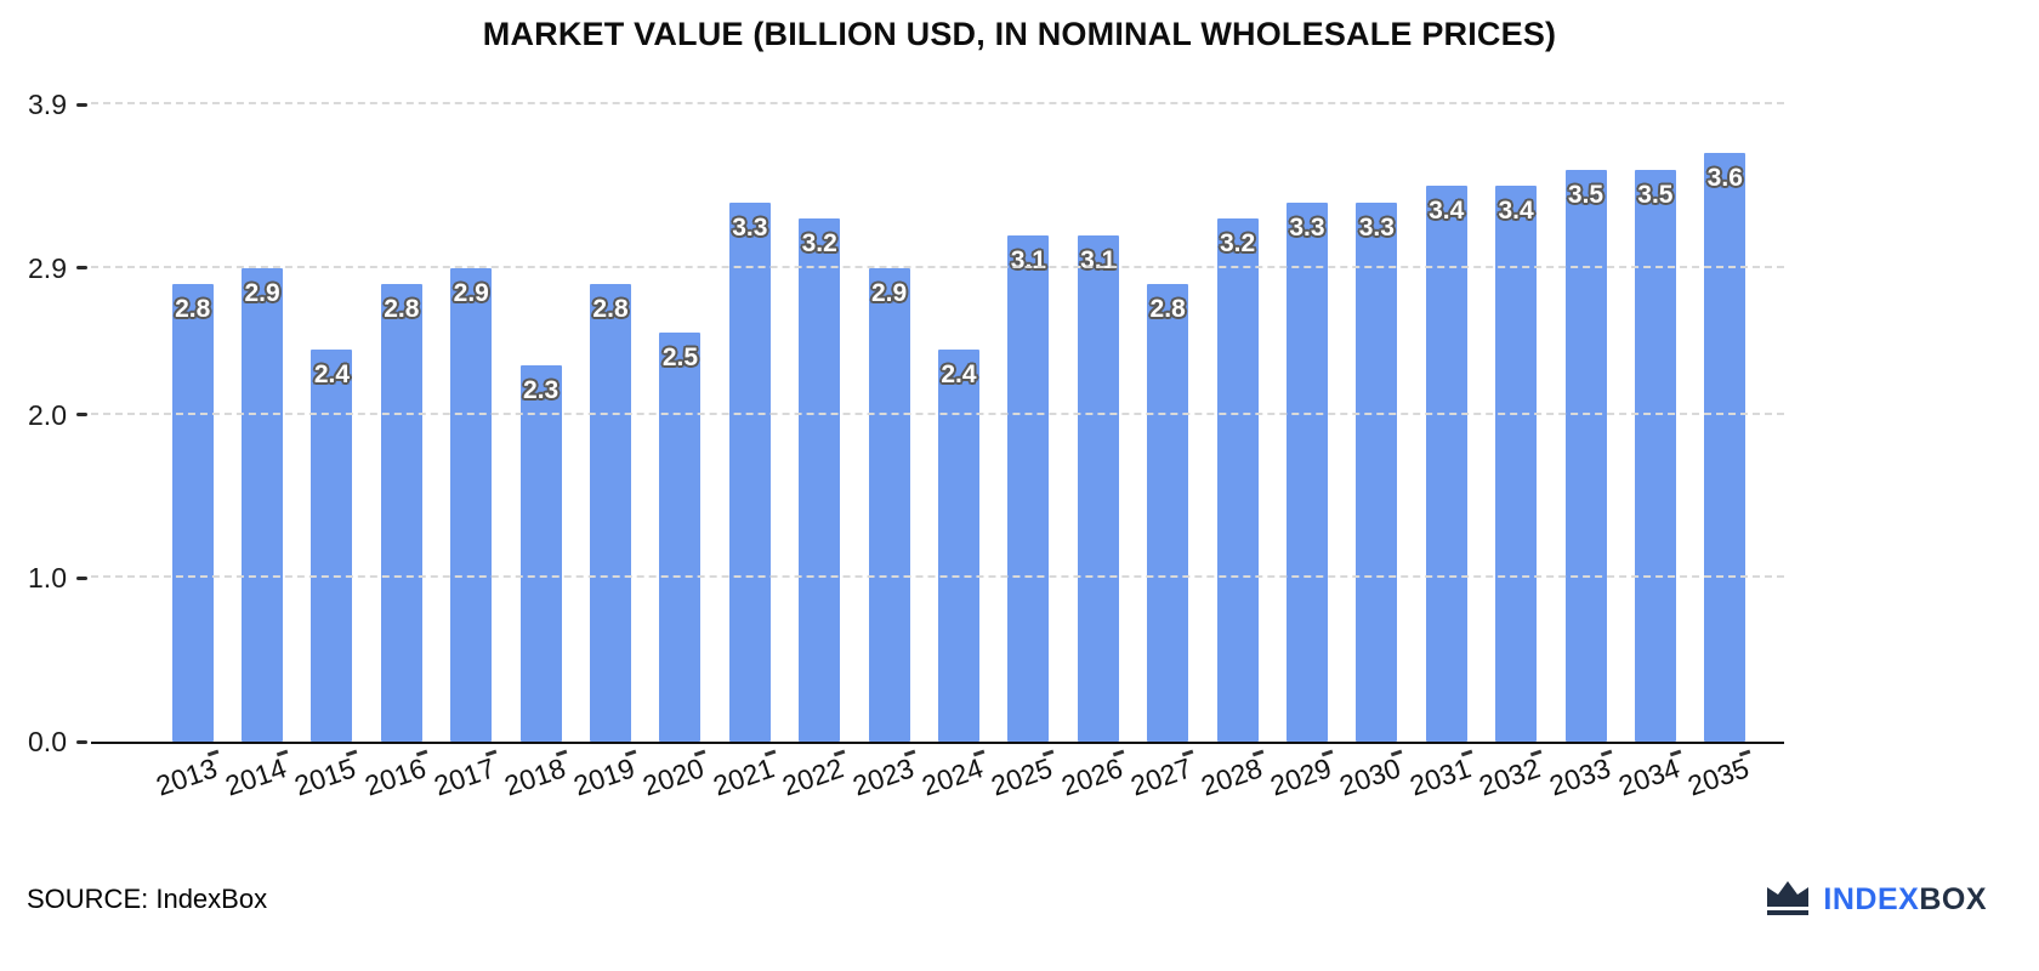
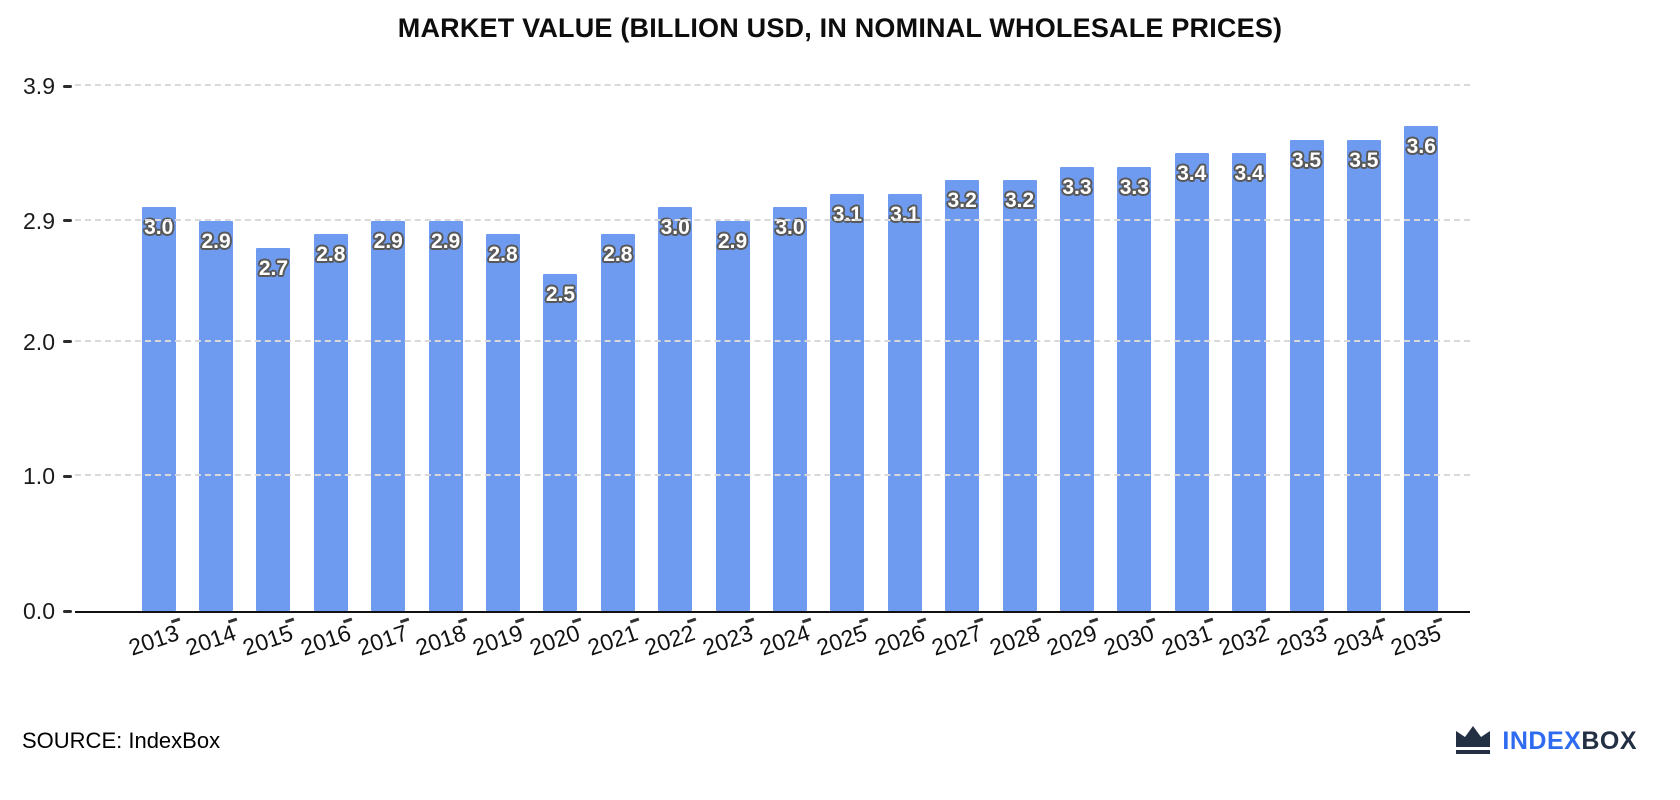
2013: 2.8 -> 3.0
2015: 2.4 -> 2.7
2018: 2.3 -> 2.9
2021: 3.3 -> 2.8
2022: 3.2 -> 3.0
2024: 2.4 -> 3.0
2027: 2.8 -> 3.2
